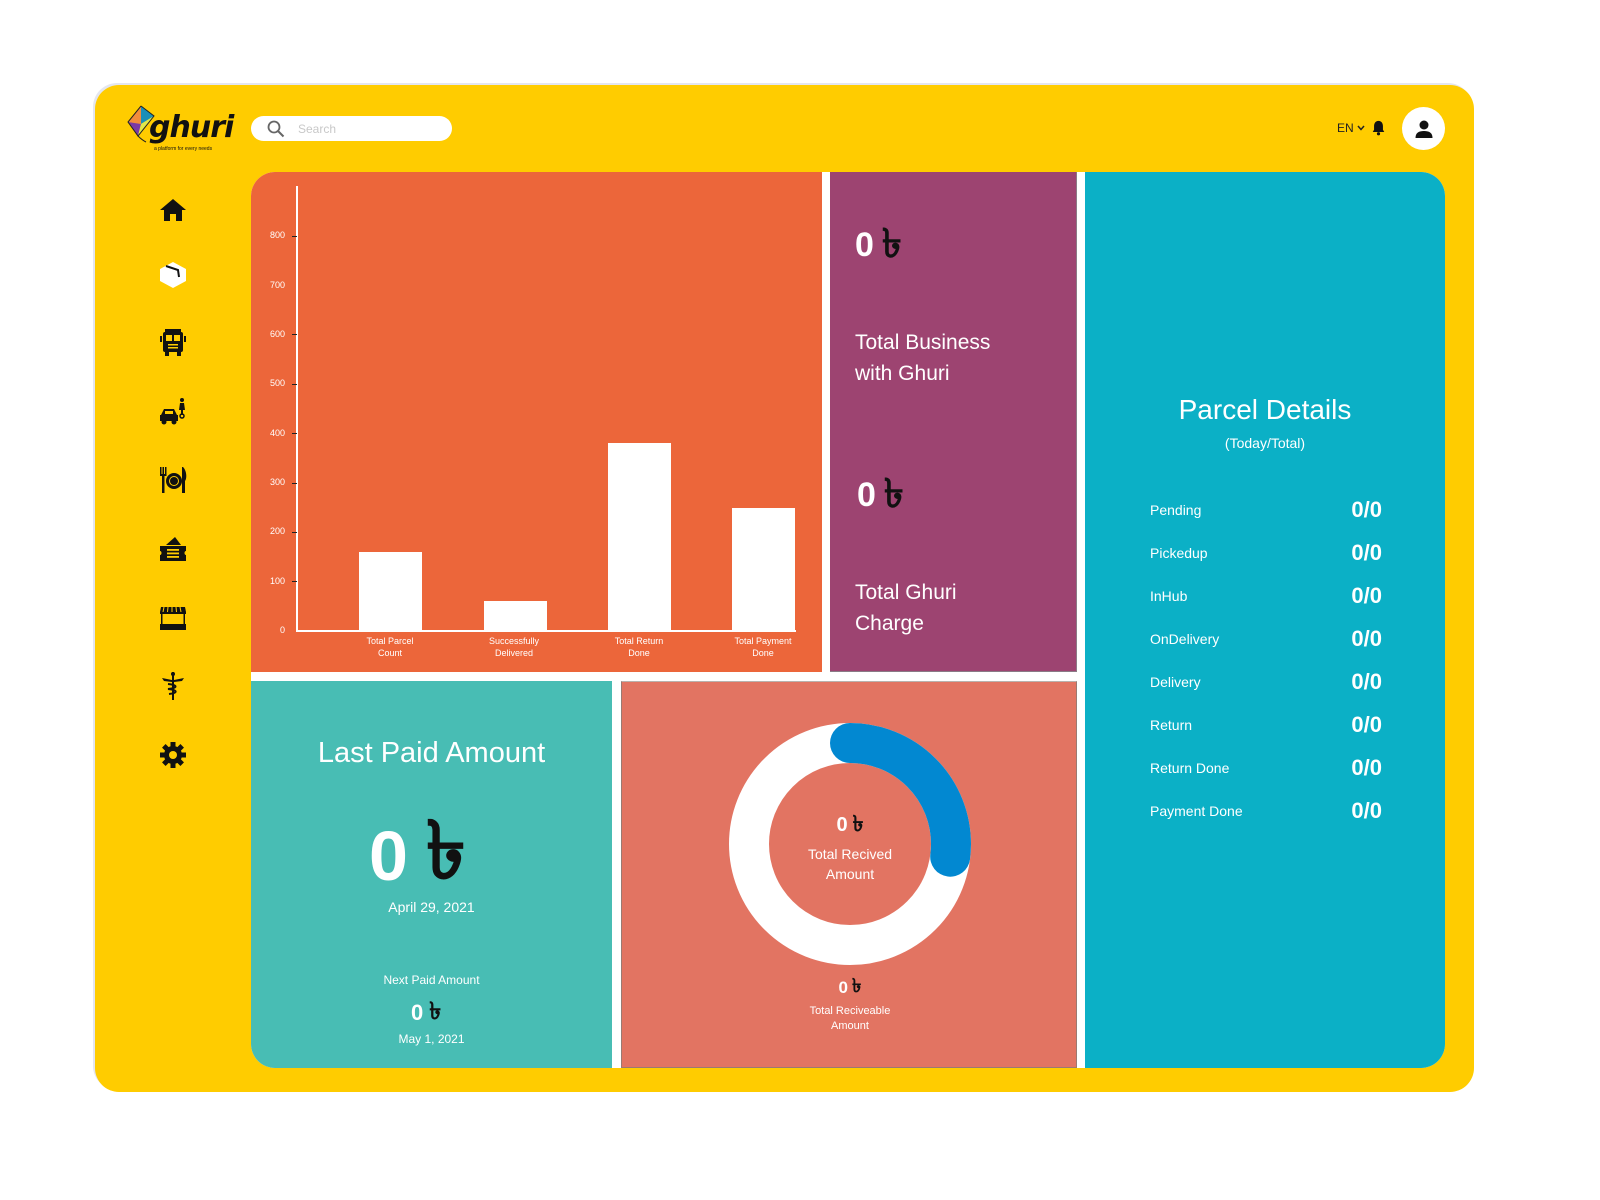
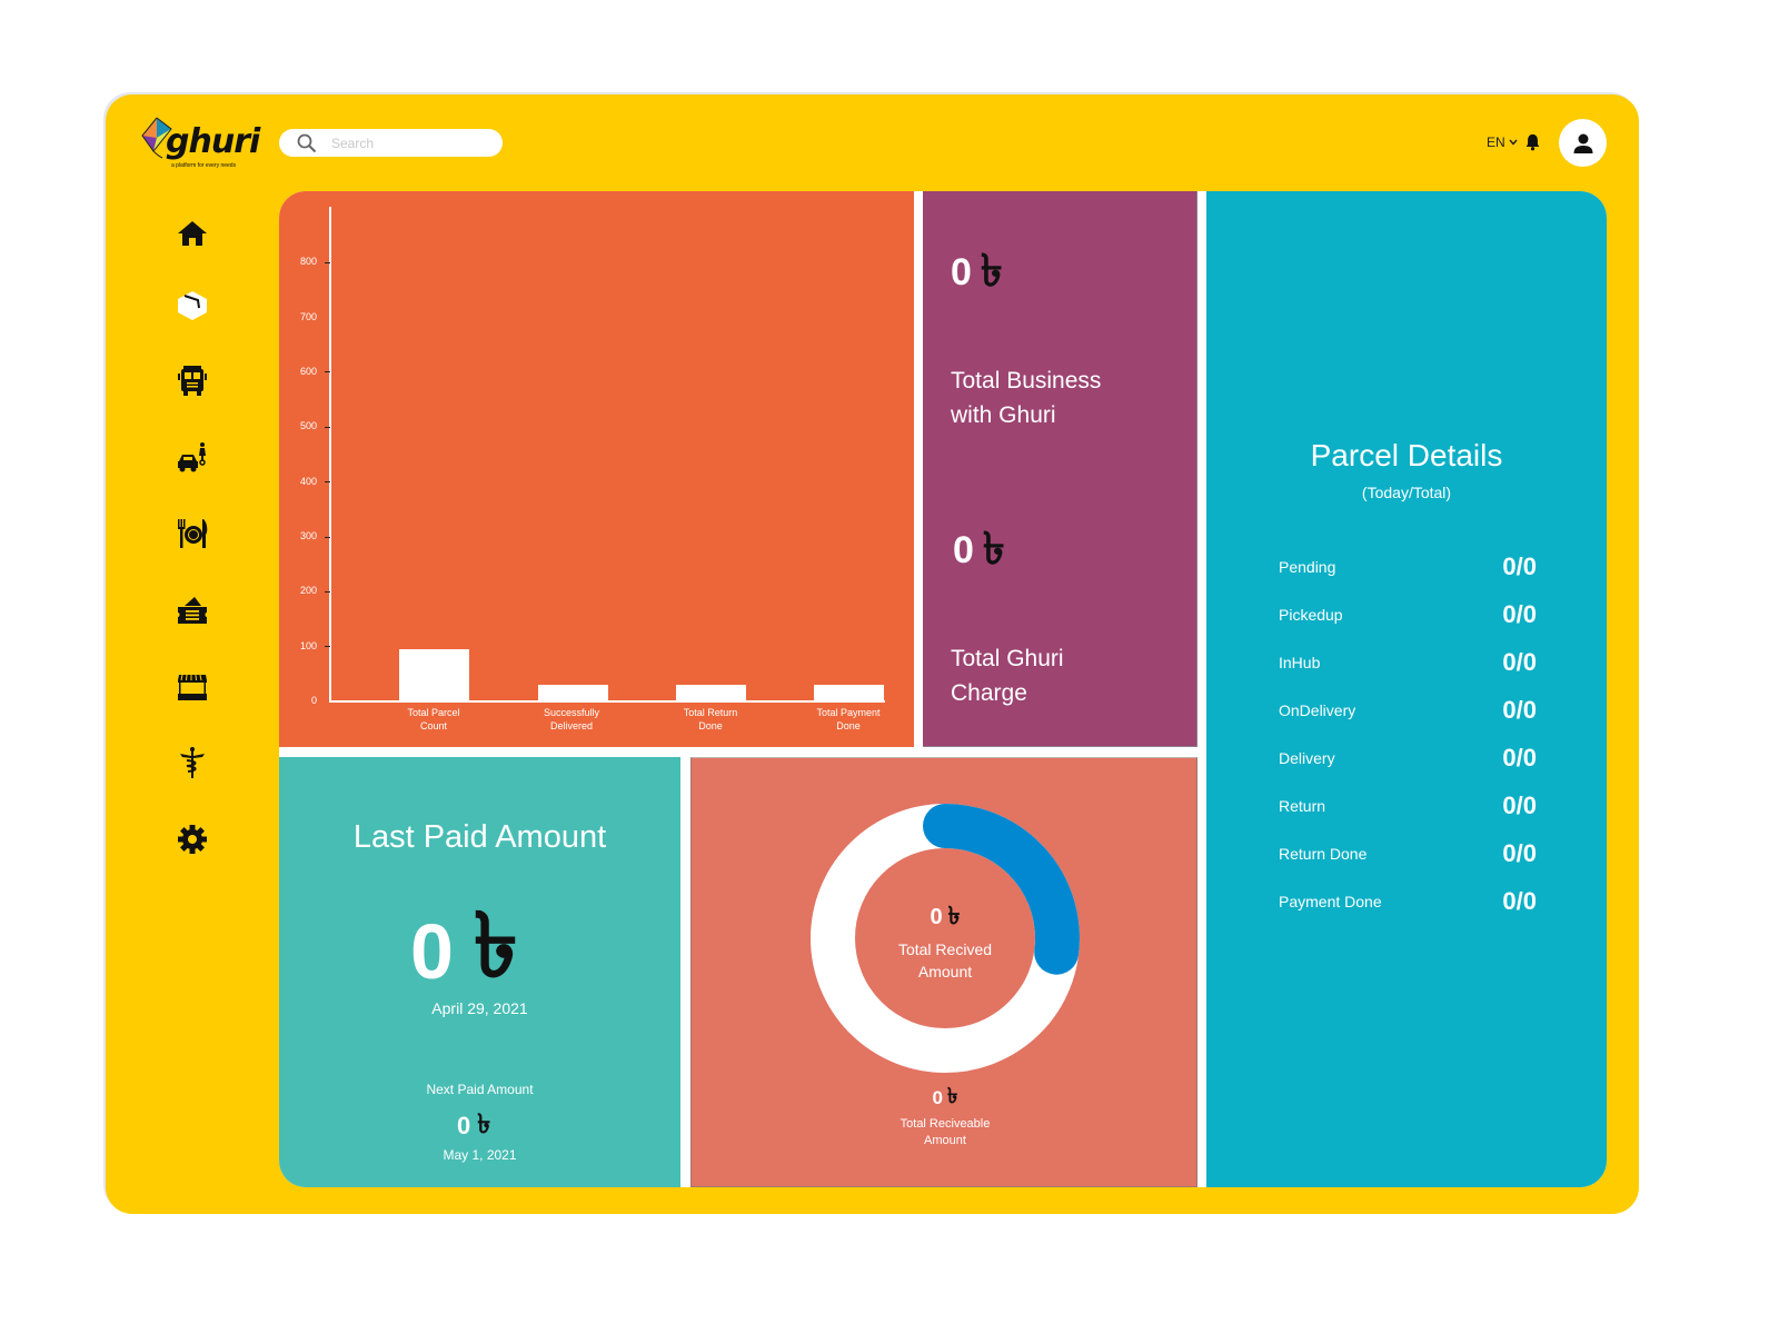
Total Parcel Count: 160 -> 100
Successfully Delivered: 60 -> 30
Total Return Done: 380 -> 30
Total Payment Done: 250 -> 30
